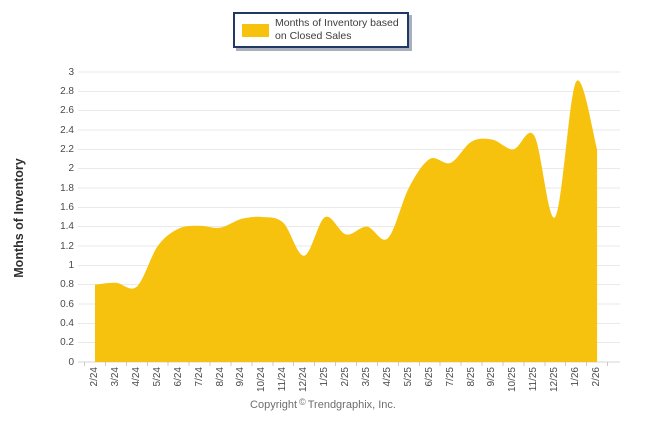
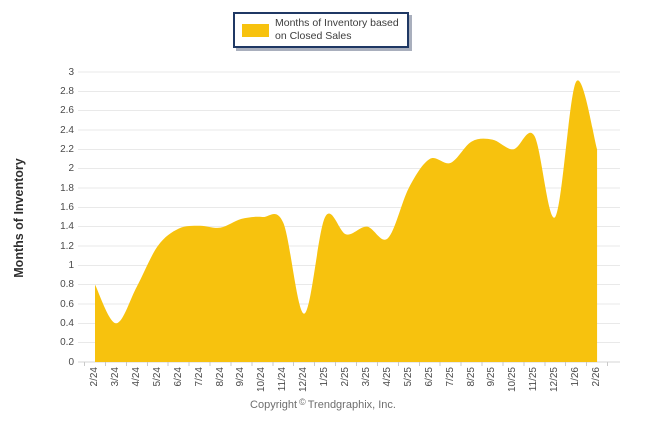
3/24: 0.8 -> 0.4
12/24: 1.1 -> 0.5
